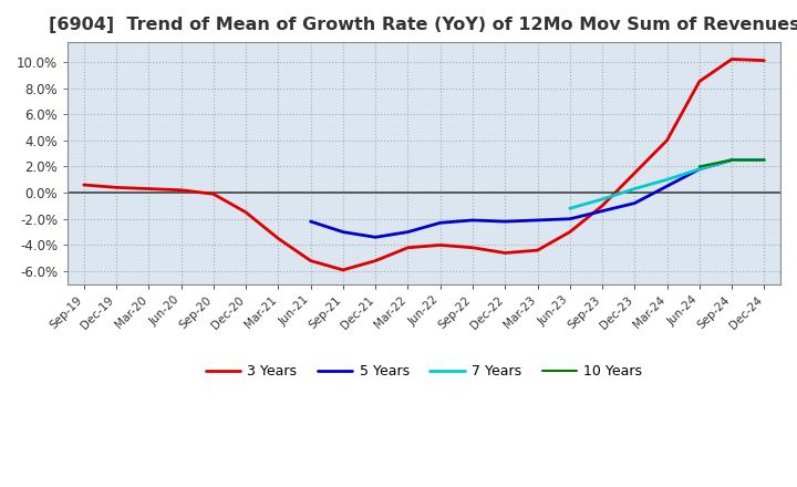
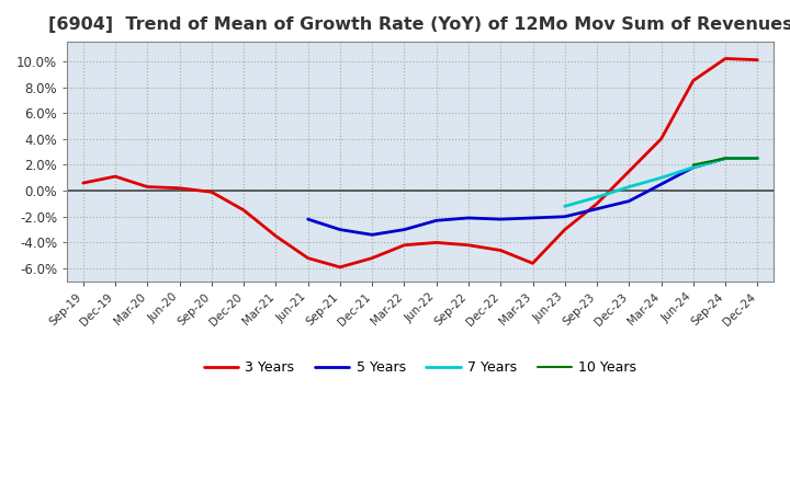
3 Years/Dec-19: 0.4% -> 1.1%
3 Years/Mar-23: -4.4% -> -5.6%
